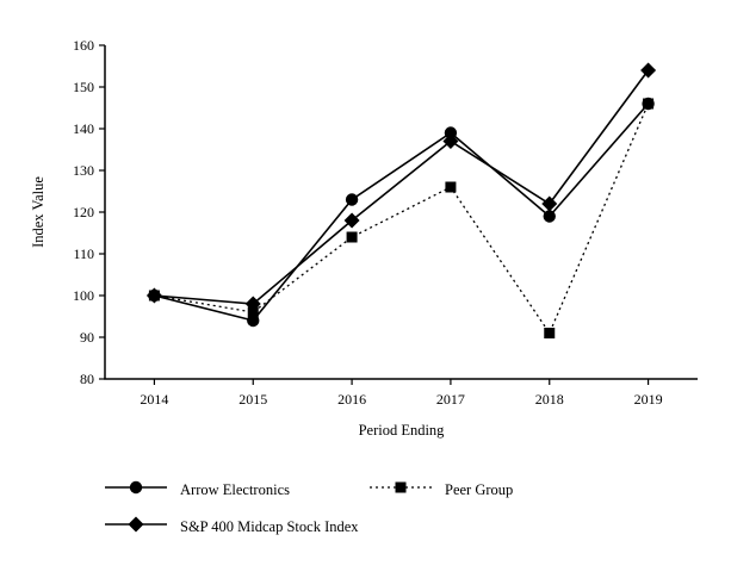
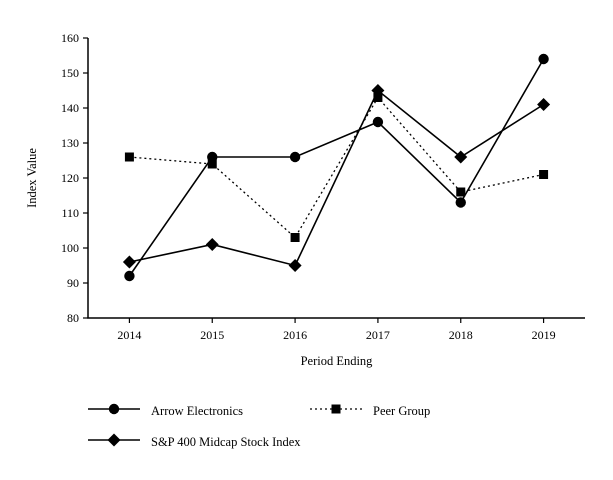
Arrow Electronics/2014: 100 -> 92
Peer Group/2014: 100 -> 126
S&P 400 Midcap Stock Index/2014: 100 -> 96
Arrow Electronics/2015: 94 -> 126
Peer Group/2015: 96 -> 124
S&P 400 Midcap Stock Index/2015: 98 -> 101
Arrow Electronics/2016: 123 -> 126
Peer Group/2016: 114 -> 103
S&P 400 Midcap Stock Index/2016: 118 -> 95
Arrow Electronics/2017: 139 -> 136
Peer Group/2017: 126 -> 143
S&P 400 Midcap Stock Index/2017: 137 -> 145
Arrow Electronics/2018: 119 -> 113
Peer Group/2018: 91 -> 116
S&P 400 Midcap Stock Index/2018: 122 -> 126
Arrow Electronics/2019: 146 -> 154
Peer Group/2019: 146 -> 121
S&P 400 Midcap Stock Index/2019: 154 -> 141
